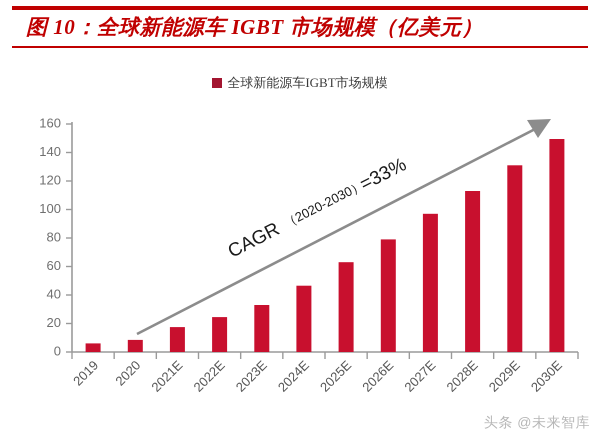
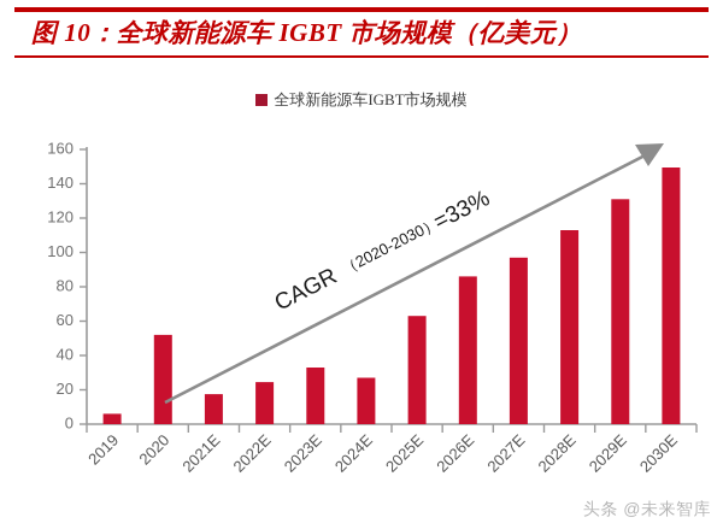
2020: 8 -> 52
2024E: 46 -> 27
2026E: 79 -> 86
